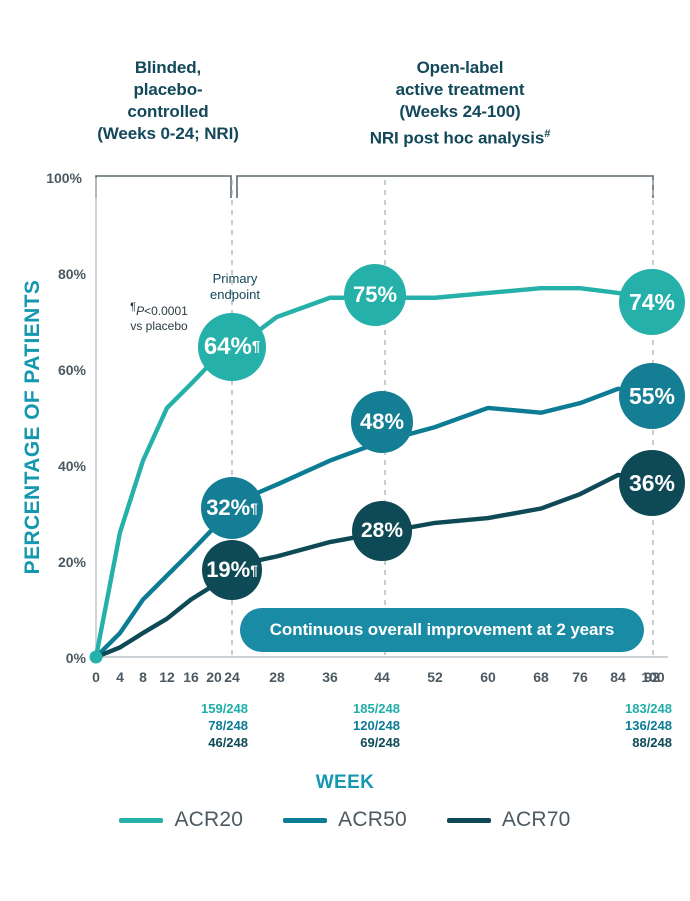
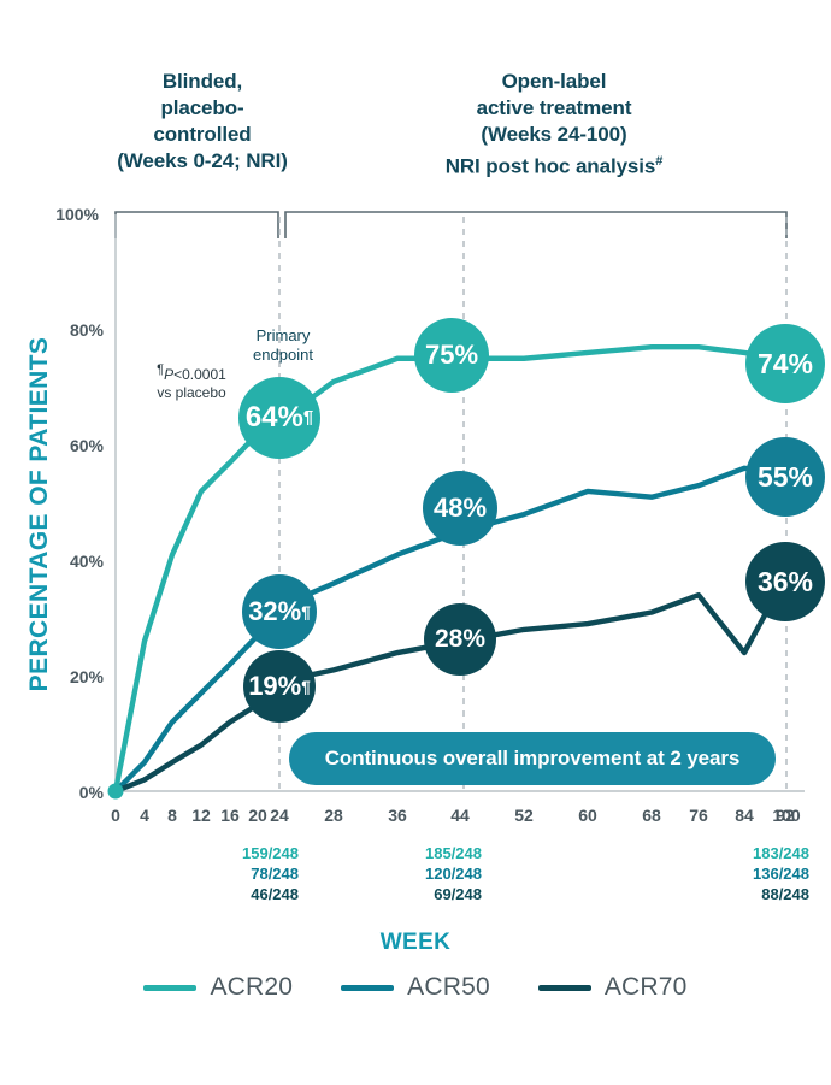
ACR70/84: 38% -> 24%
